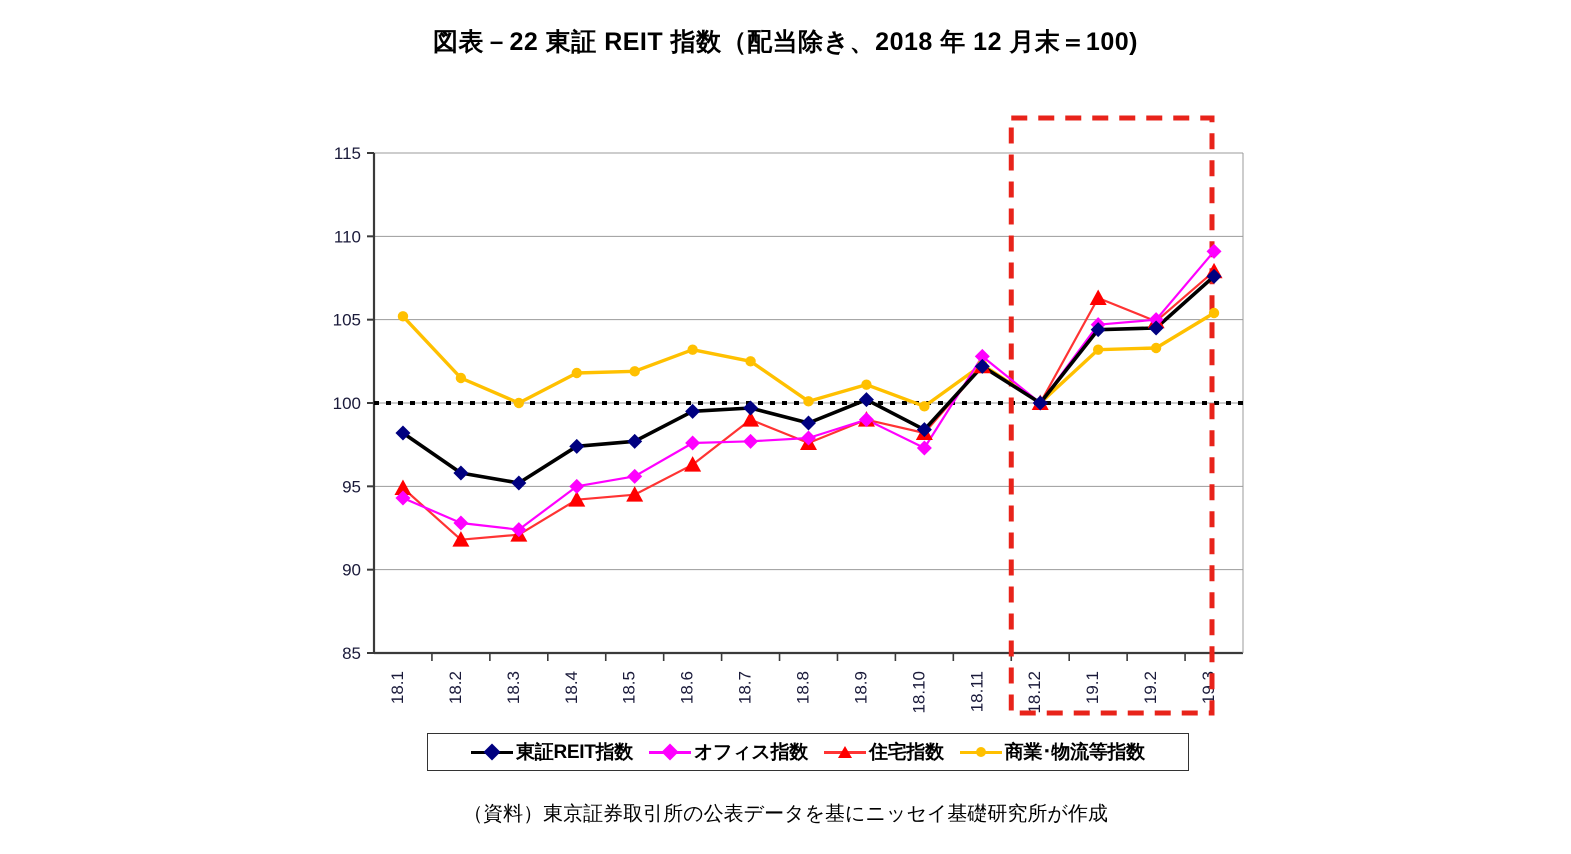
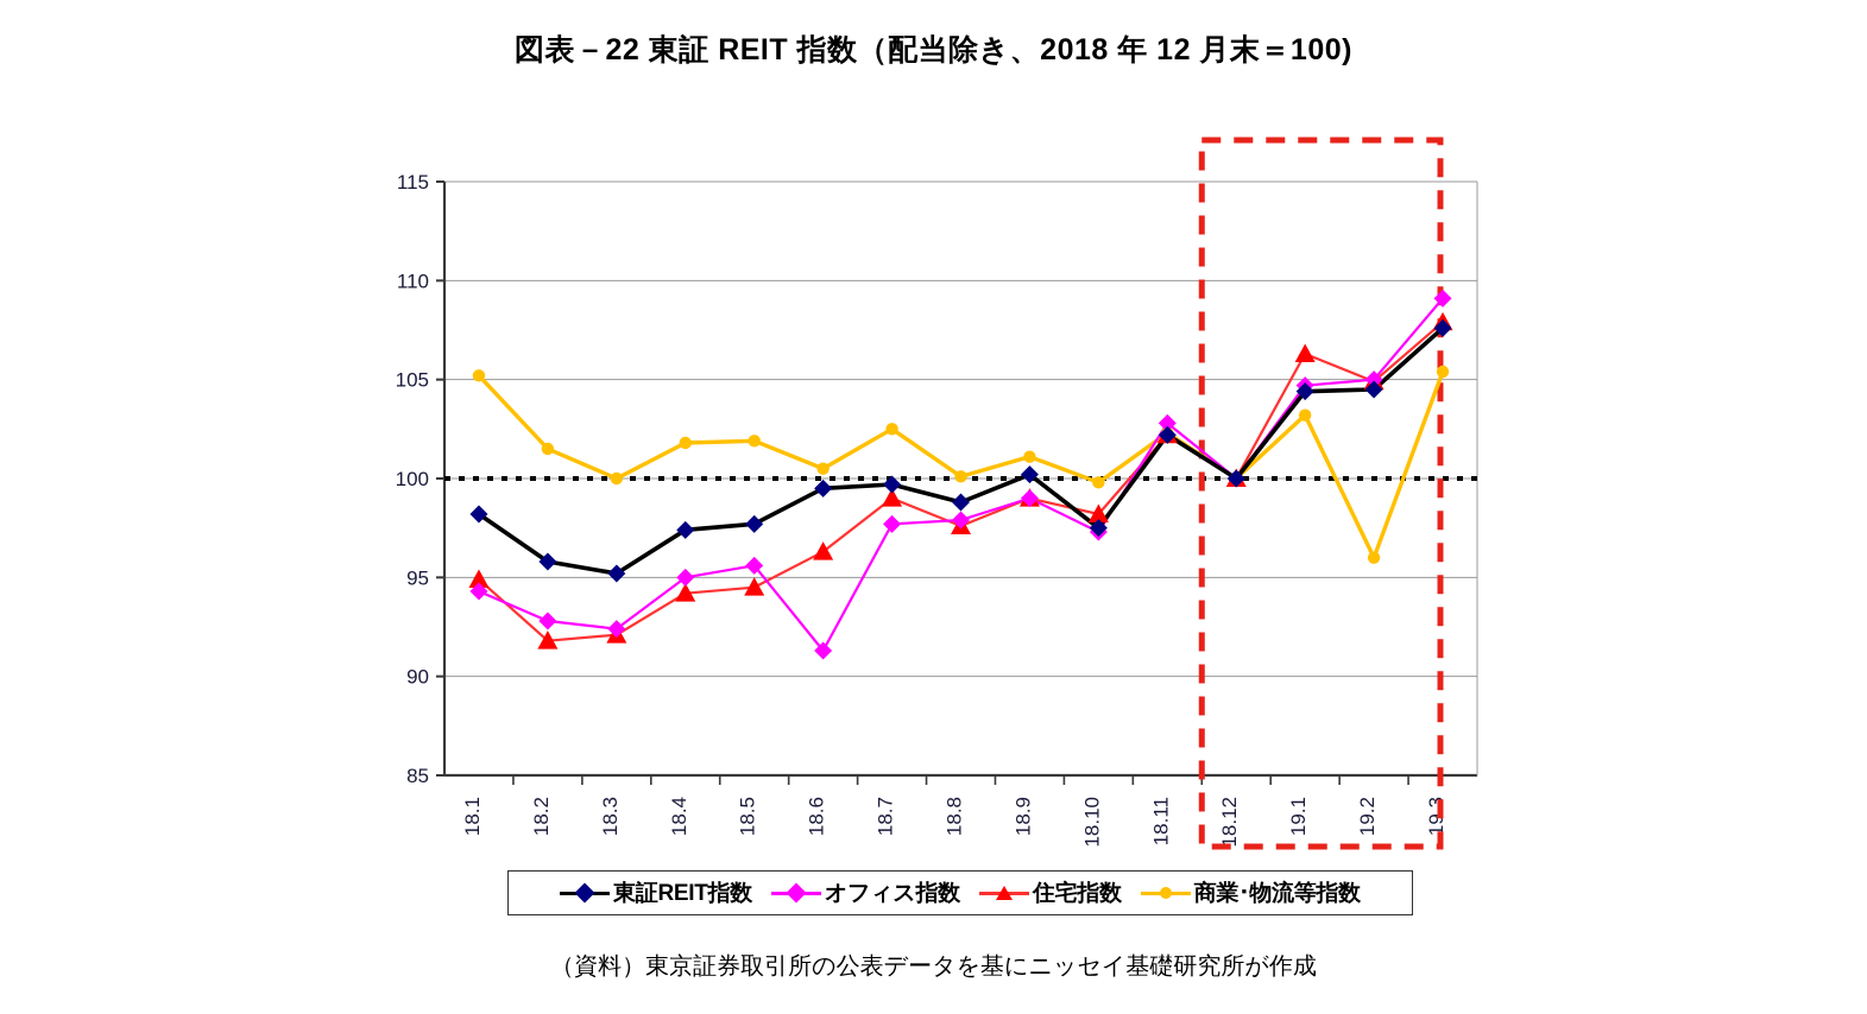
オフィス指数/18.6: 97.6 -> 91.3
商業･物流等指数/18.6: 103.2 -> 100.5
東証REIT指数/18.10: 98.4 -> 97.5
商業･物流等指数/19.2: 103.3 -> 96.0
